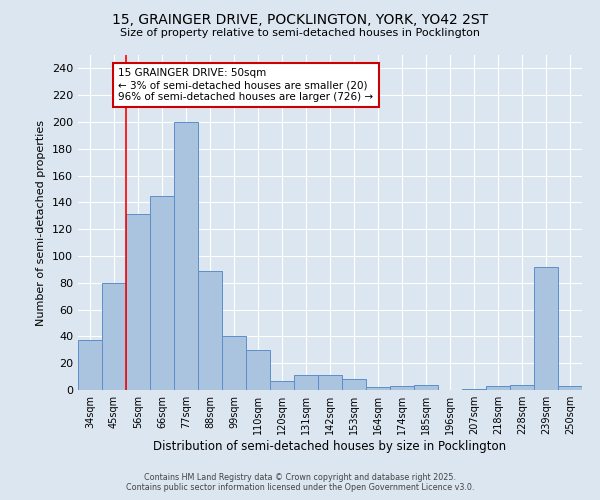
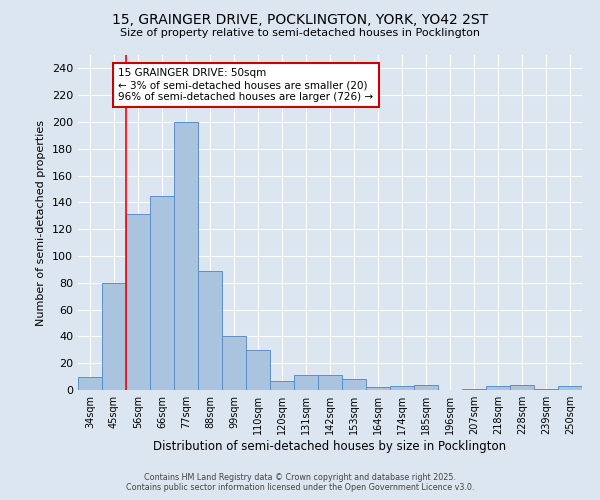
34sqm: 37 -> 10
239sqm: 92 -> 1
